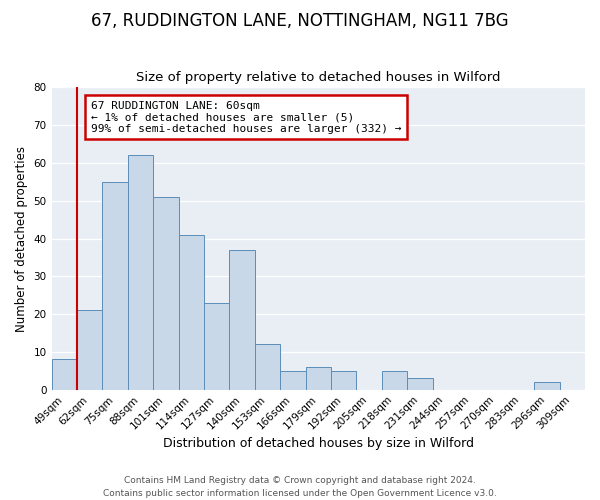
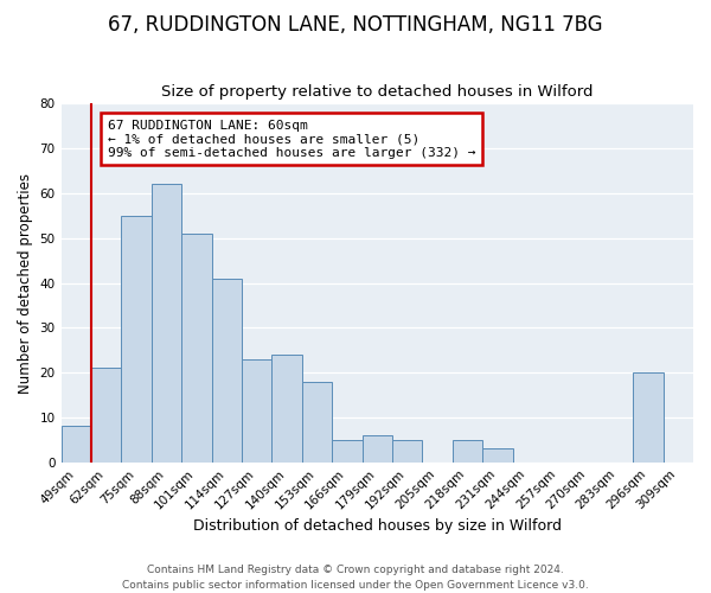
140sqm: 37 -> 24
153sqm: 12 -> 18
296sqm: 2 -> 20
